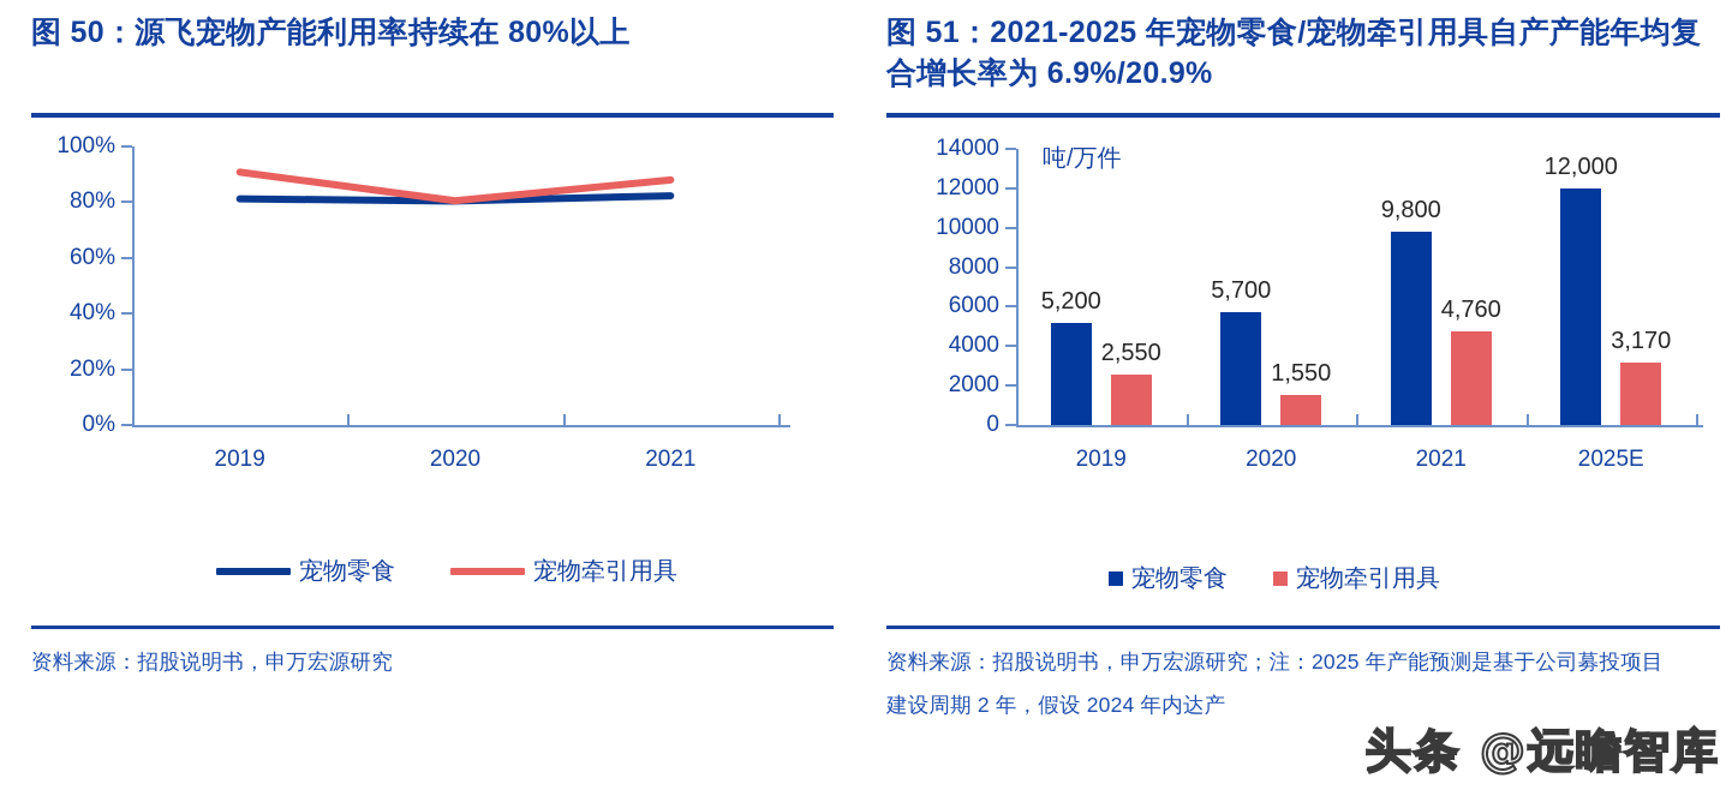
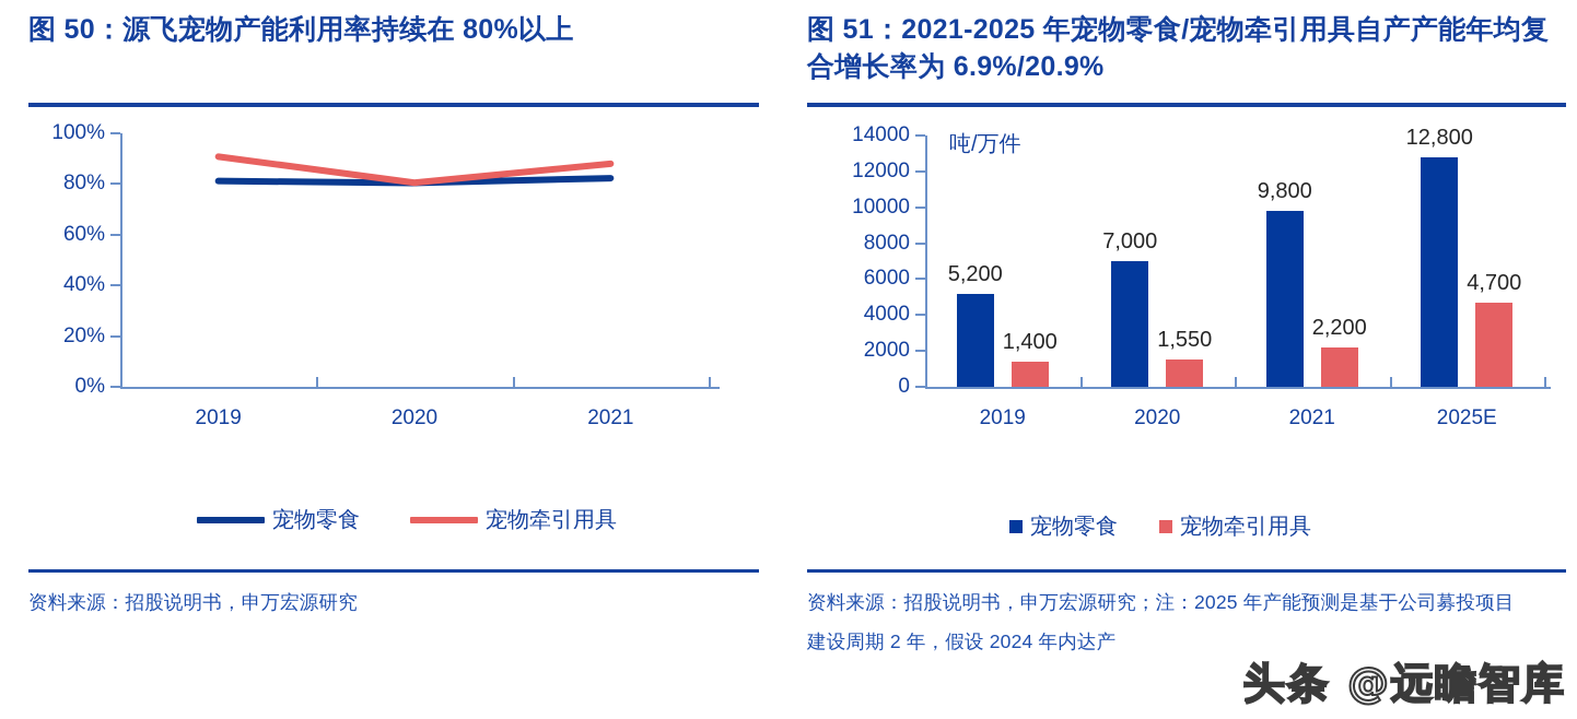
图 51：2021-2025 年宠物零食/宠物牵引用具自产产能年均复合增长率为 6.9%/20.9%/宠物牵引用具/2019: 2,550 -> 1,400
图 51：2021-2025 年宠物零食/宠物牵引用具自产产能年均复合增长率为 6.9%/20.9%/宠物零食/2020: 5,700 -> 7,000
图 51：2021-2025 年宠物零食/宠物牵引用具自产产能年均复合增长率为 6.9%/20.9%/宠物牵引用具/2021: 4,760 -> 2,200
图 51：2021-2025 年宠物零食/宠物牵引用具自产产能年均复合增长率为 6.9%/20.9%/宠物零食/2025E: 12,000 -> 12,800
图 51：2021-2025 年宠物零食/宠物牵引用具自产产能年均复合增长率为 6.9%/20.9%/宠物牵引用具/2025E: 3,170 -> 4,700
